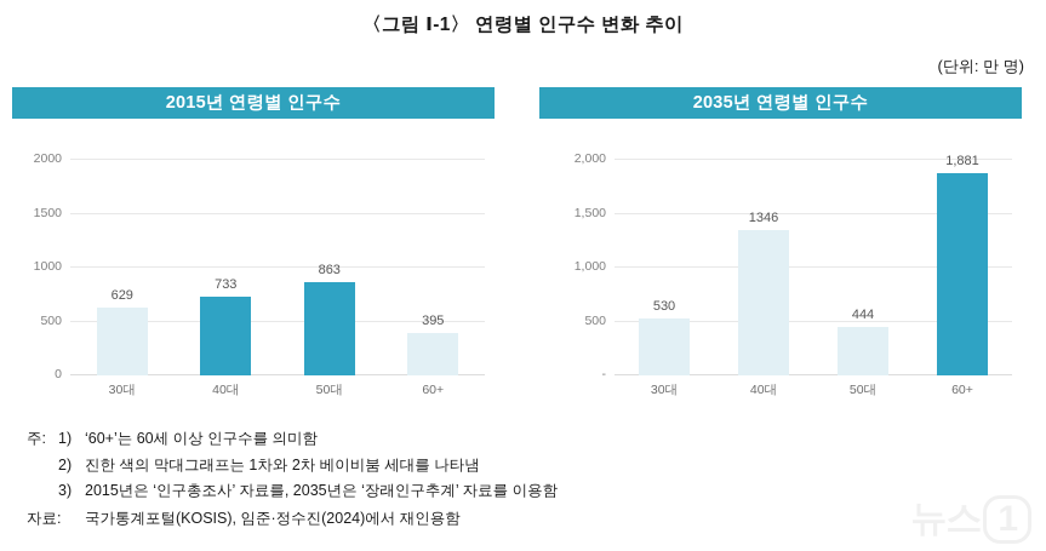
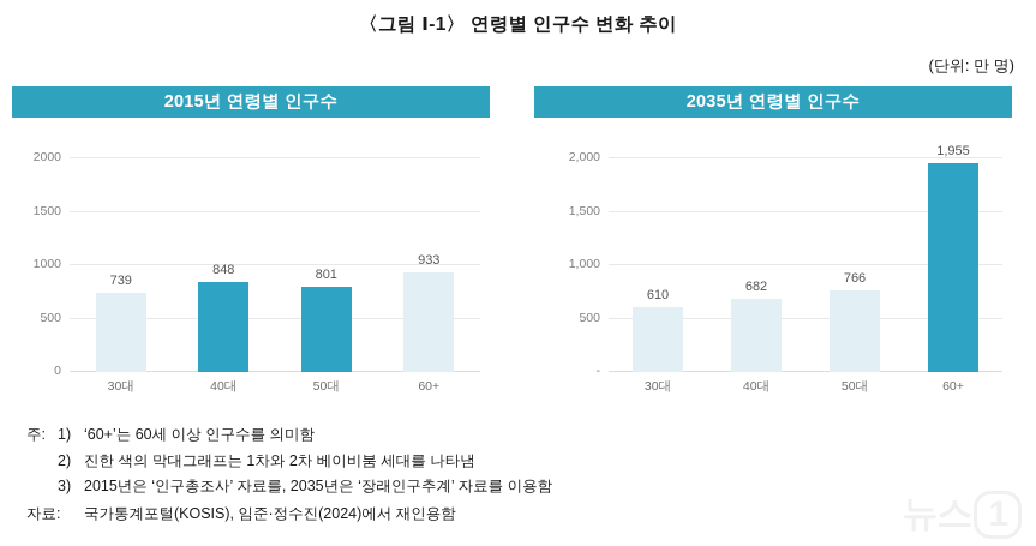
2015년 연령별 인구수/30대: 629 -> 739
2015년 연령별 인구수/40대: 733 -> 848
2015년 연령별 인구수/50대: 863 -> 801
2015년 연령별 인구수/60+: 395 -> 933
2035년 연령별 인구수/30대: 530 -> 610
2035년 연령별 인구수/40대: 1346 -> 682
2035년 연령별 인구수/50대: 444 -> 766
2035년 연령별 인구수/60+: 1,881 -> 1,955
